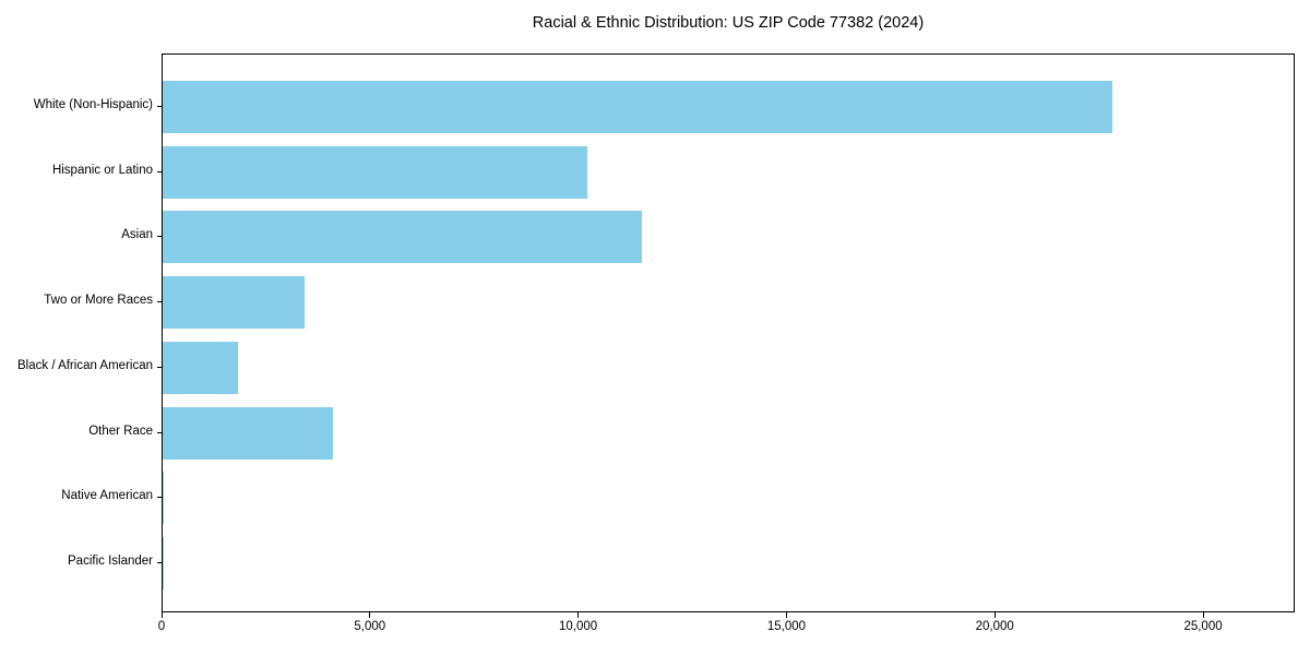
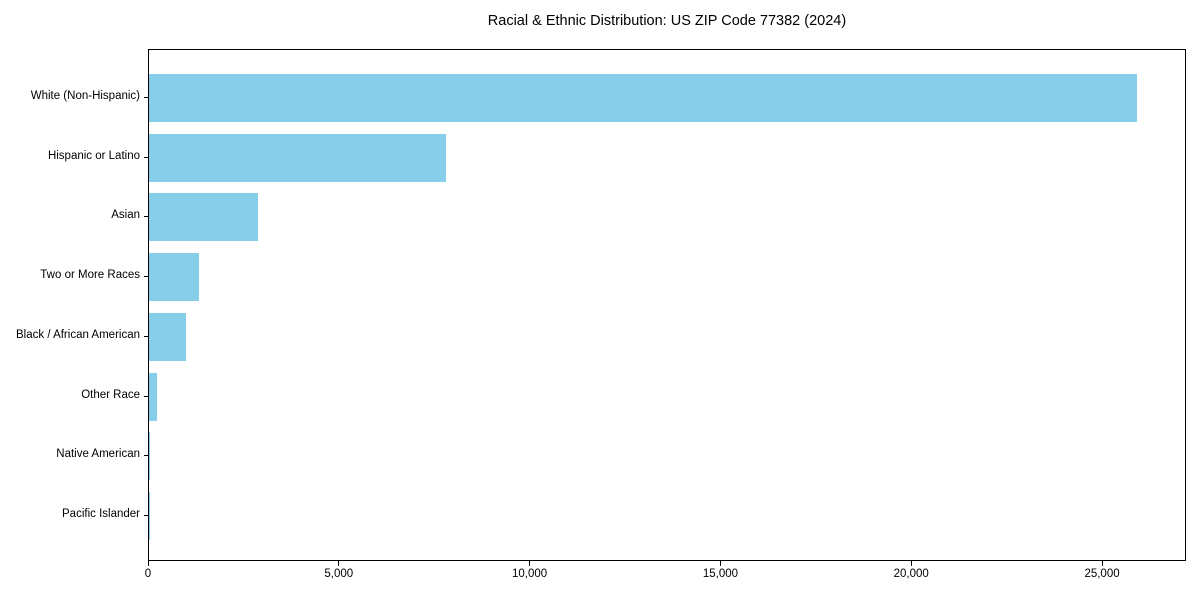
White (Non-Hispanic): 22800 -> 25900
Hispanic or Latino: 10200 -> 7800
Asian: 11500 -> 2800
Two or More Races: 3400 -> 1300
Black / African American: 1800 -> 1000
Other Race: 4100 -> 200
